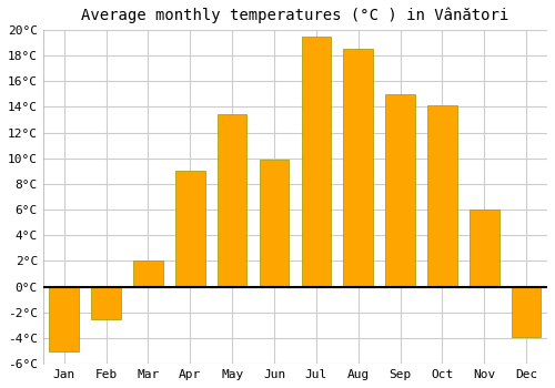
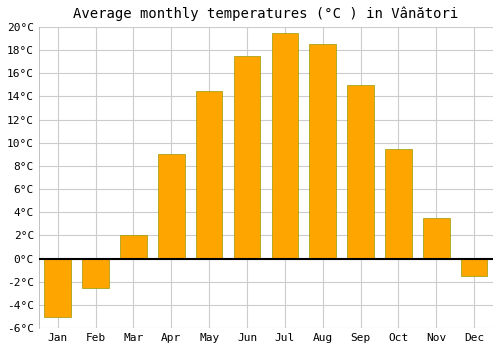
May: 13.4°C -> 14.5°C
Jun: 9.9°C -> 17.5°C
Oct: 14.1°C -> 9.5°C
Nov: 6.0°C -> 3.5°C
Dec: -3.9°C -> -1.5°C
